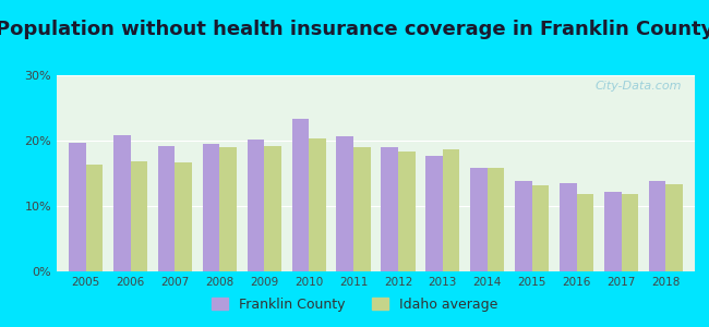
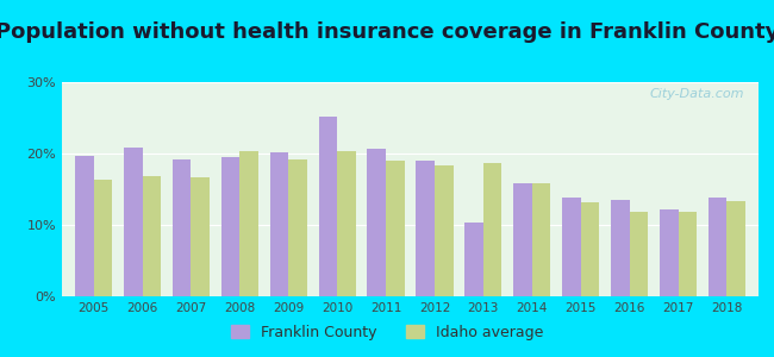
Idaho average/2008: 19.0% -> 20.4%
Franklin County/2010: 23.3% -> 25.2%
Franklin County/2013: 17.7% -> 10.4%
